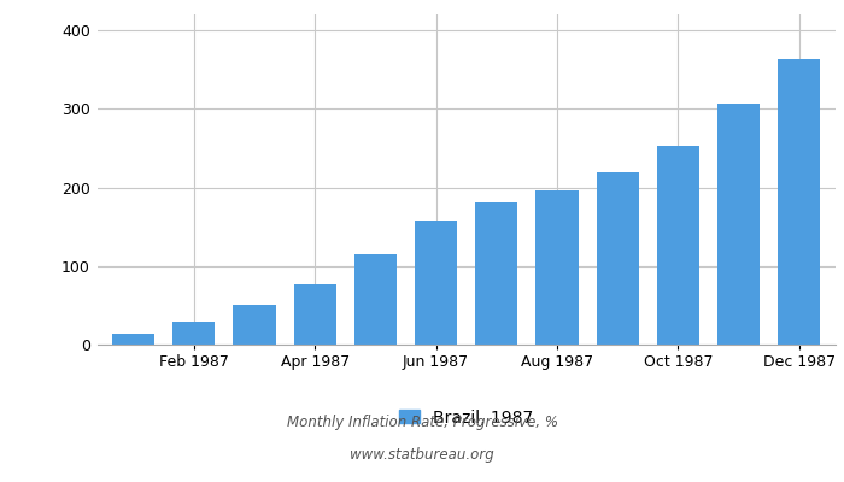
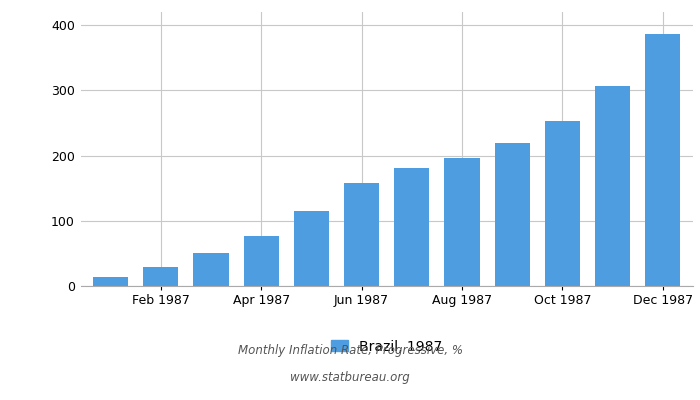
Dec 1987: 363 -> 386
